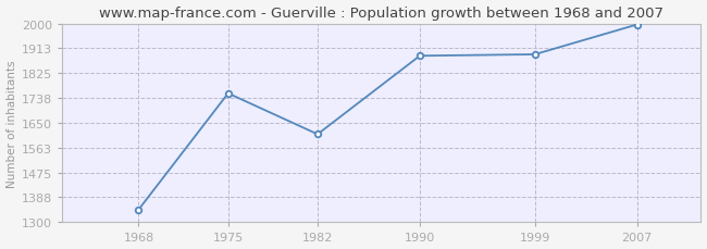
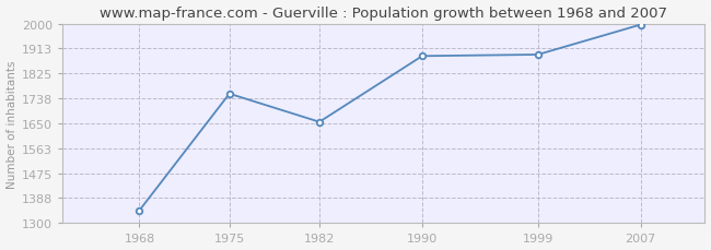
1982: 1610 -> 1655
